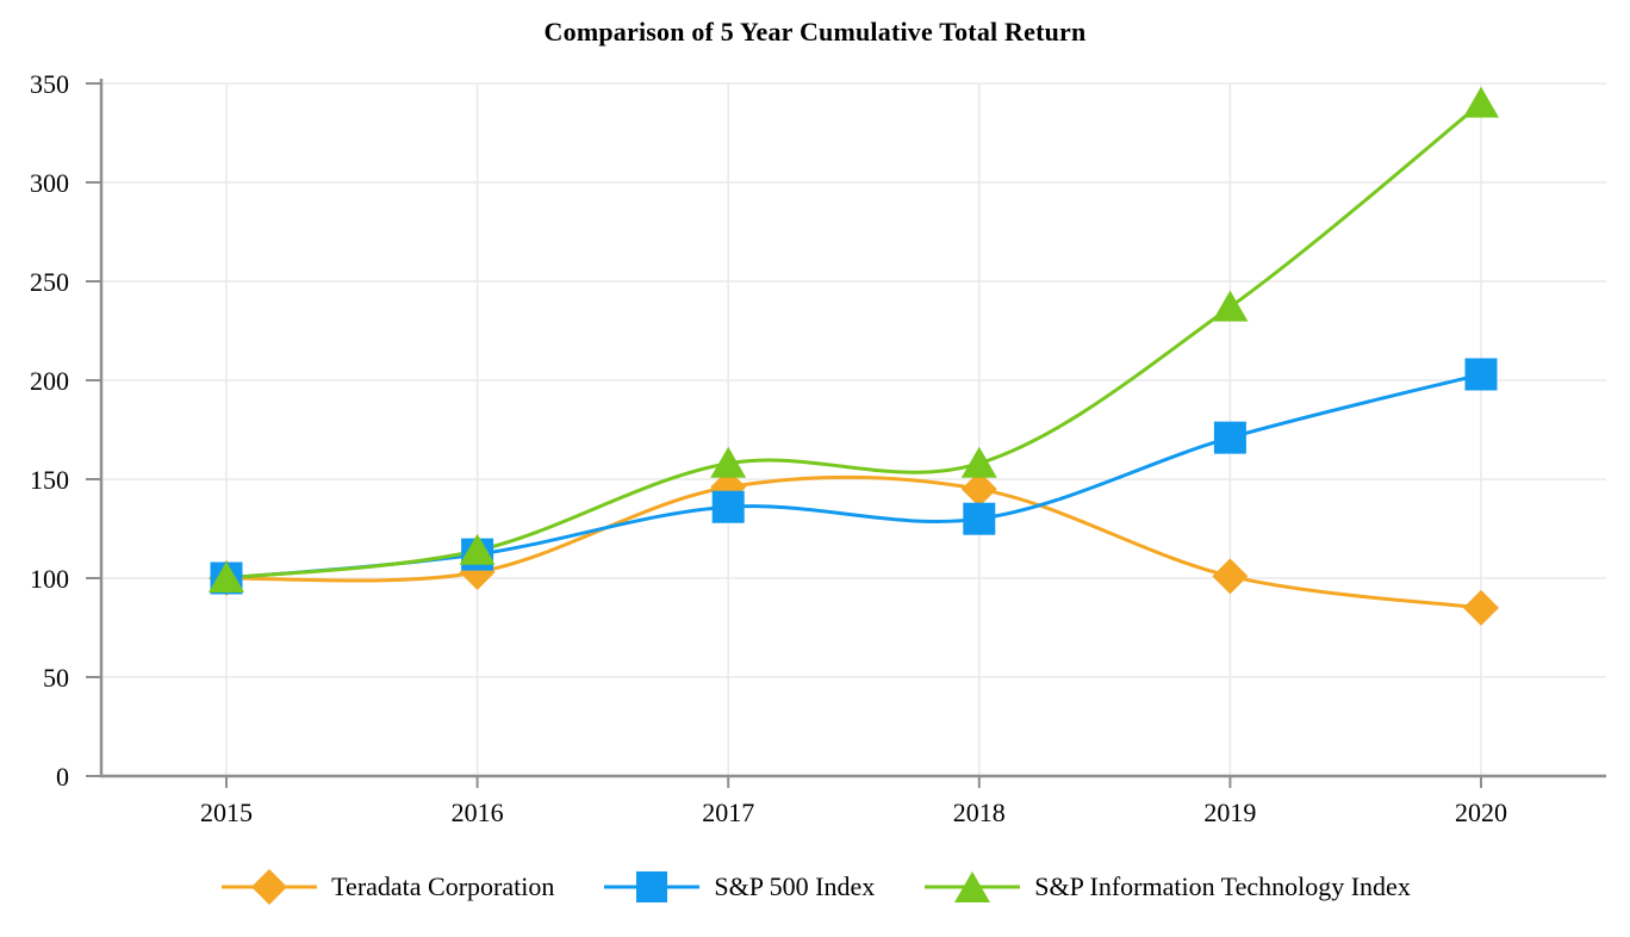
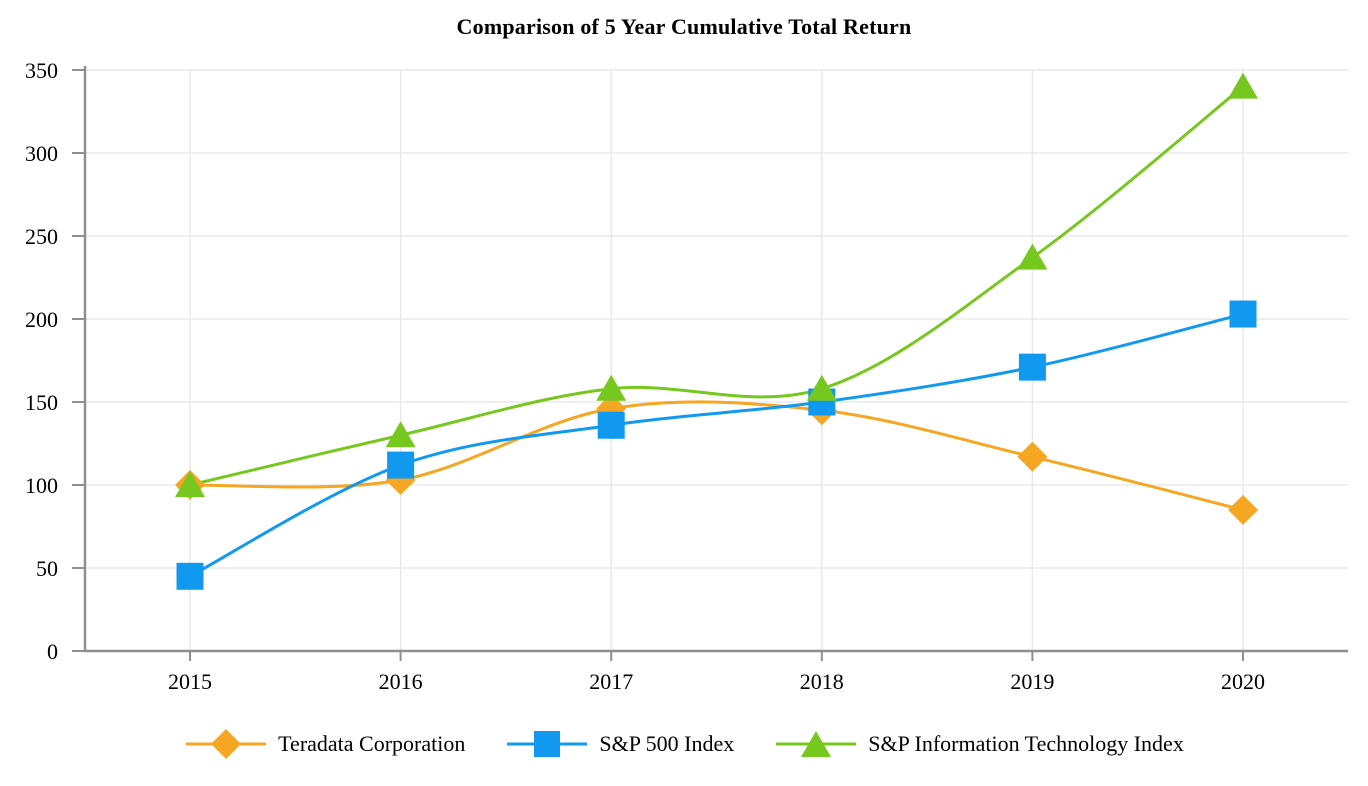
S&P 500 Index/2015: 100 -> 45
S&P Information Technology Index/2016: 114 -> 130
S&P 500 Index/2018: 130 -> 150
Teradata Corporation/2019: 101 -> 117
